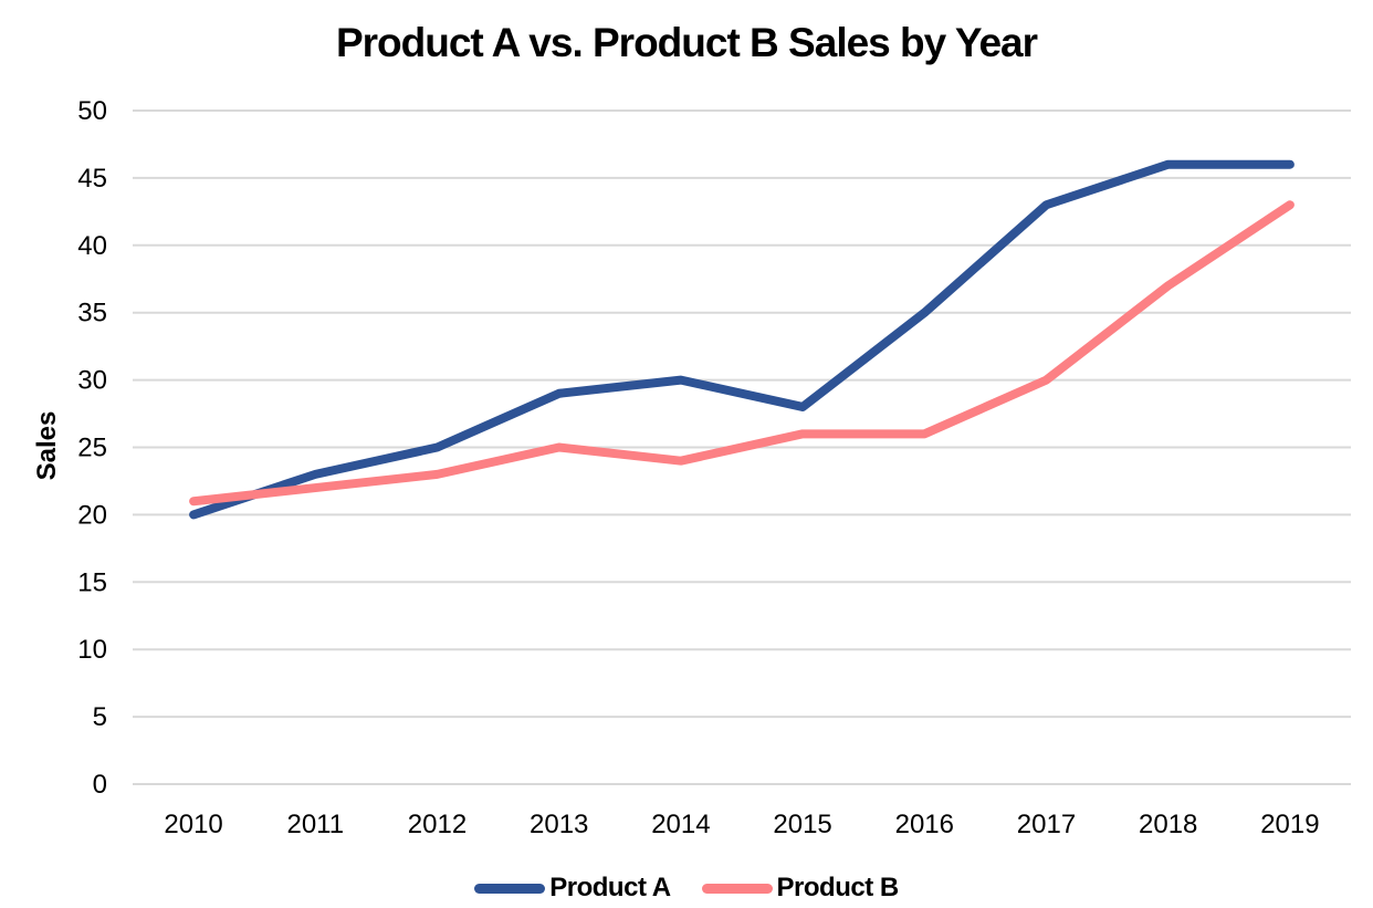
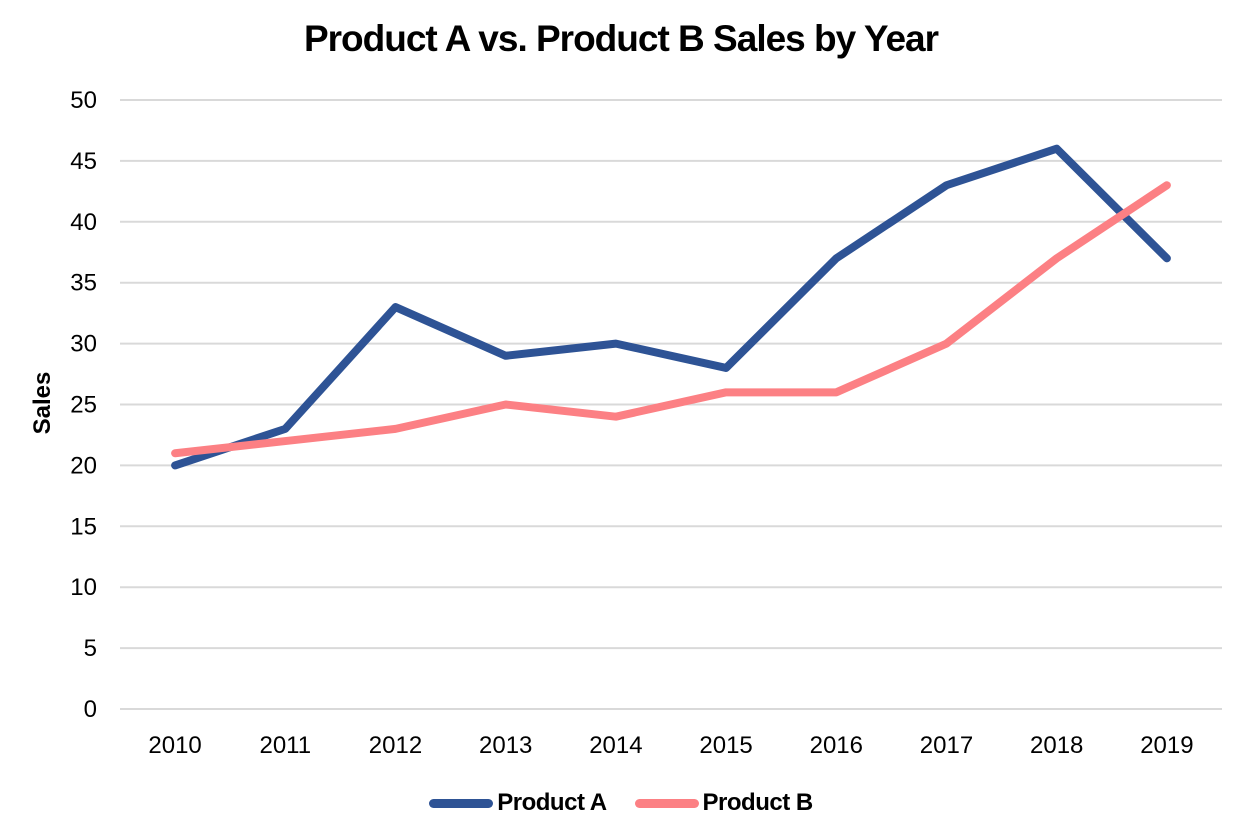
Product A/2012: 25 -> 33
Product A/2016: 35 -> 37
Product A/2019: 46 -> 37
